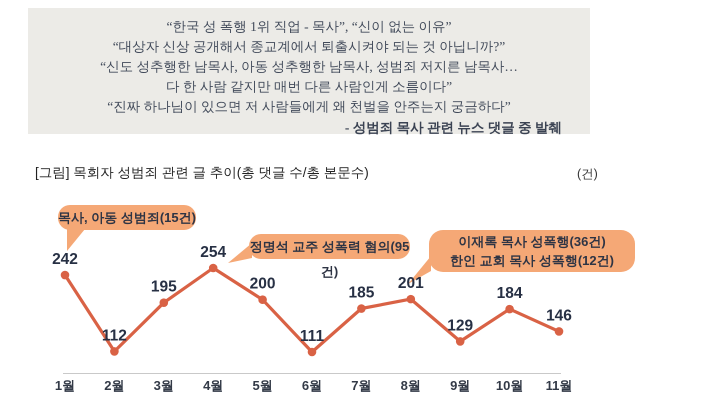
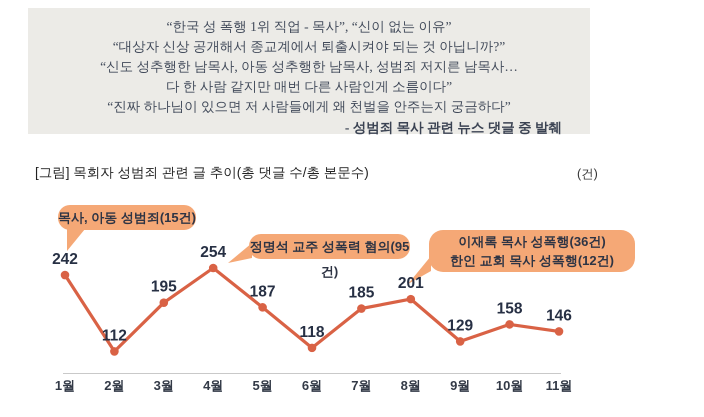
5월: 200 -> 187
6월: 111 -> 118
10월: 184 -> 158
